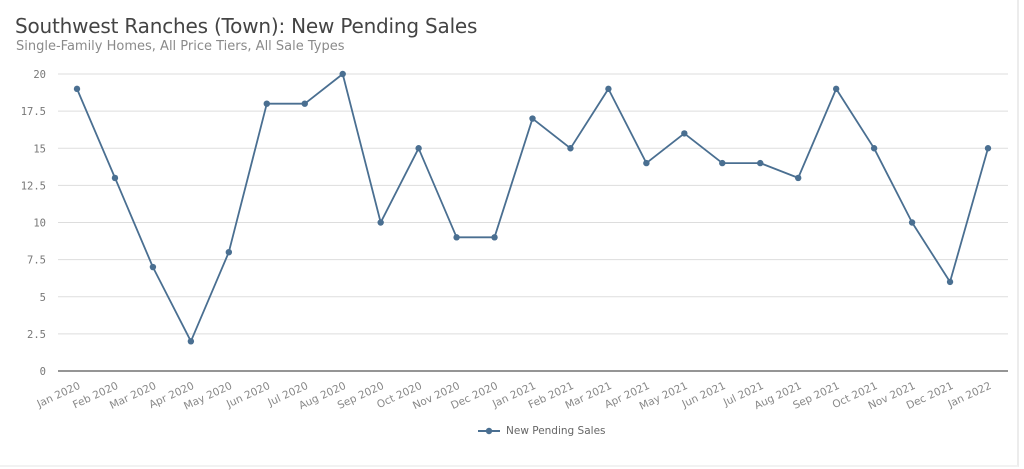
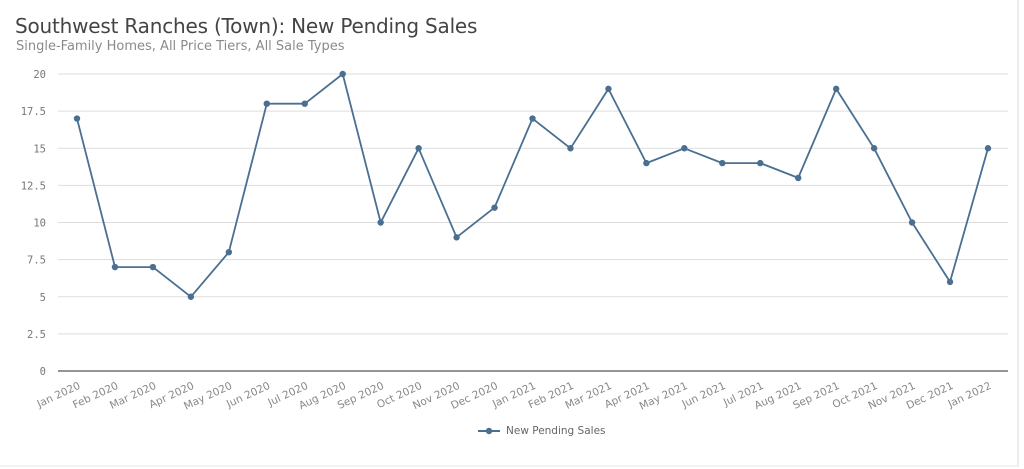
Jan 2020: 19 -> 17
Feb 2020: 13 -> 7
Apr 2020: 2 -> 5
Dec 2020: 9 -> 11
May 2021: 16 -> 15
